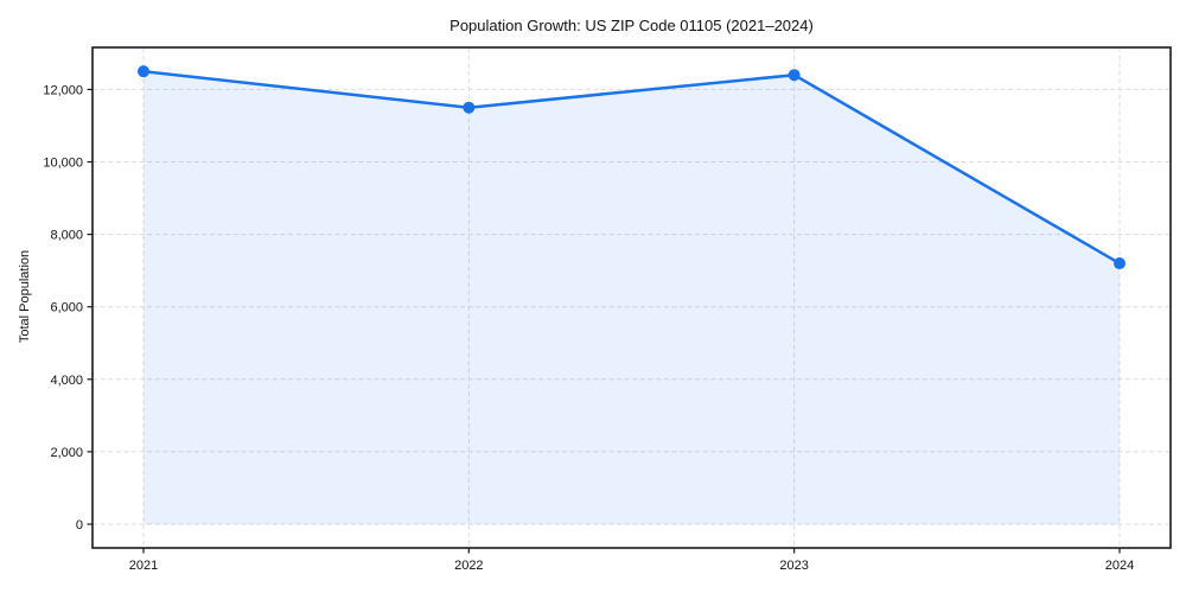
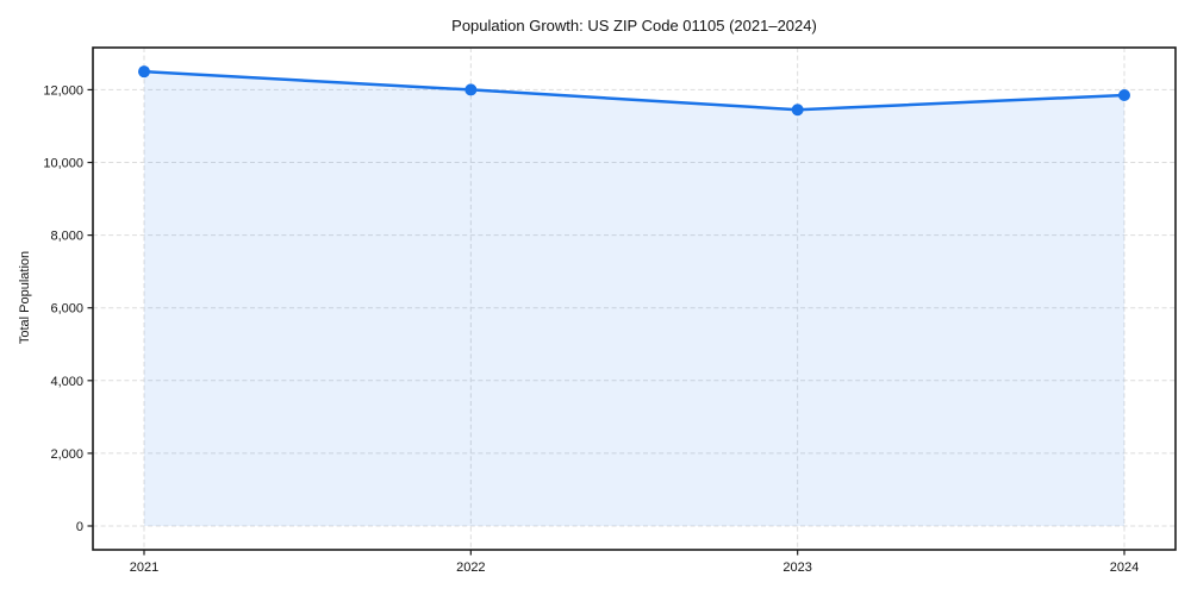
2022: 11500 -> 12000
2023: 12400 -> 11400
2024: 7200 -> 11800
